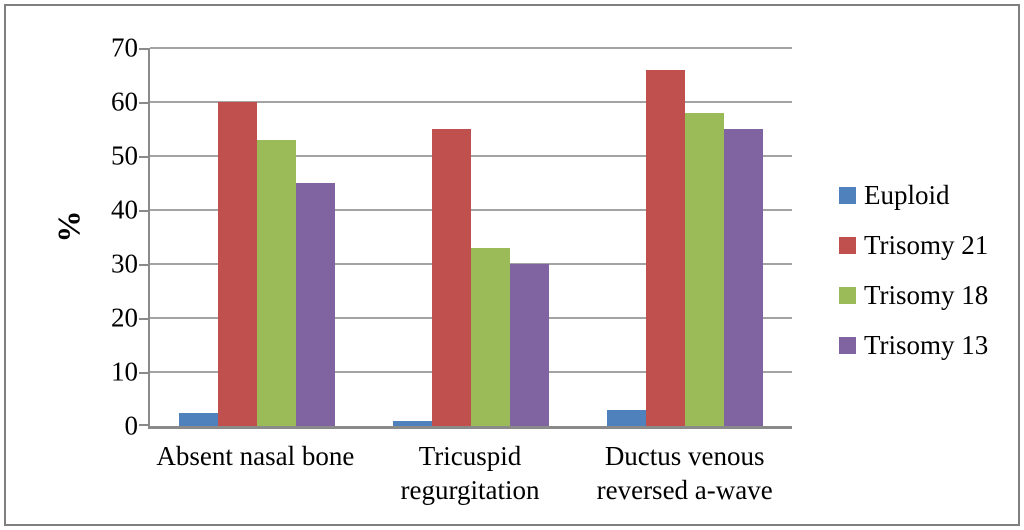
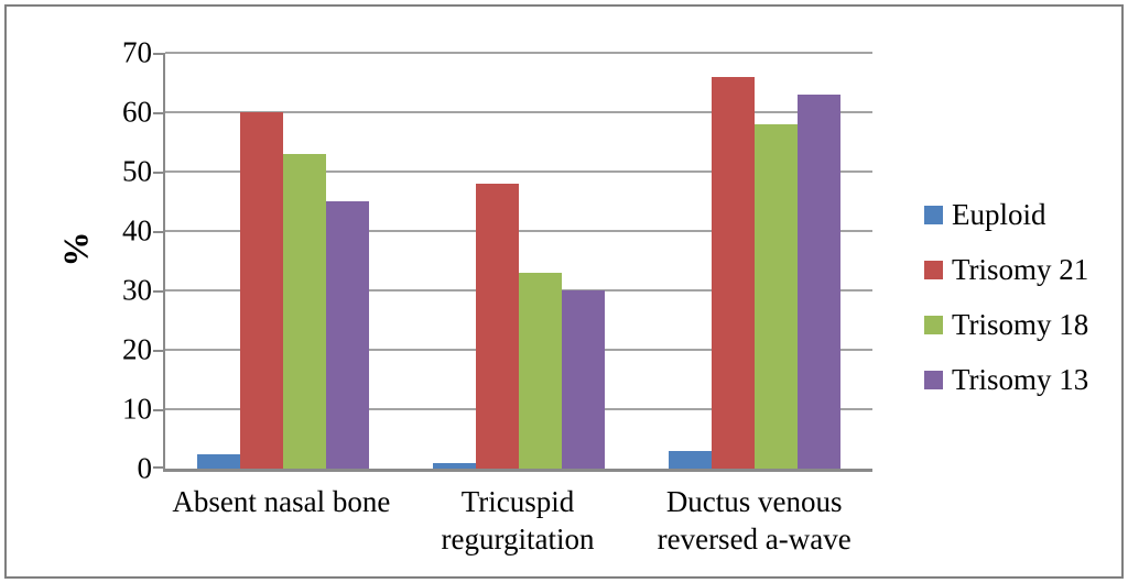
Trisomy 21/Tricuspid regurgitation: 55 -> 48
Trisomy 13/Ductus venous reversed a-wave: 55 -> 63
